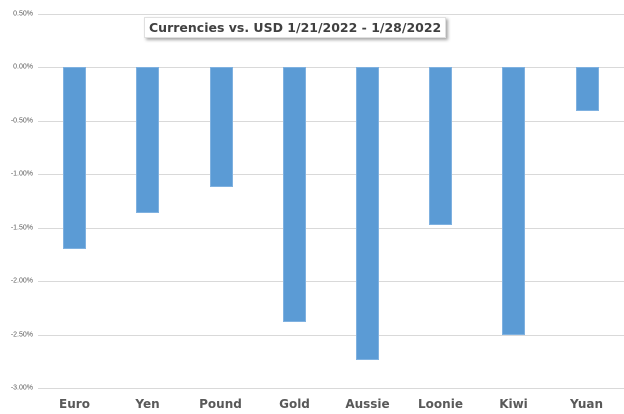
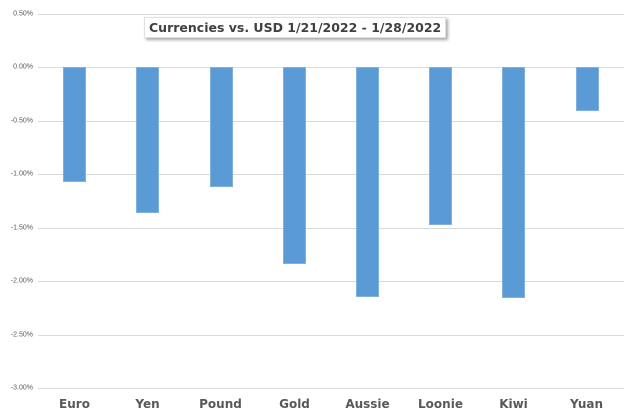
Euro: -1.70% -> -1.08%
Gold: -2.39% -> -1.84%
Aussie: -2.74% -> -2.15%
Kiwi: -2.51% -> -2.16%
